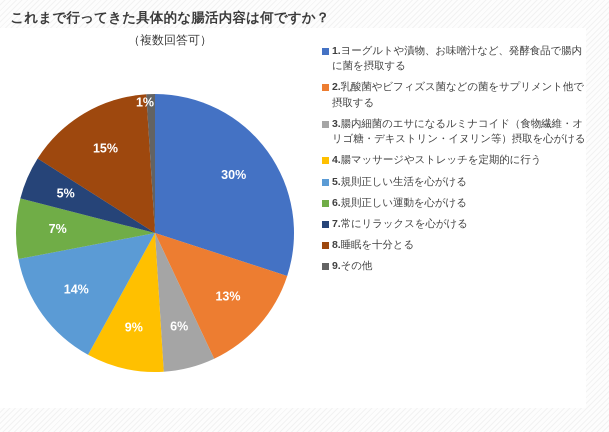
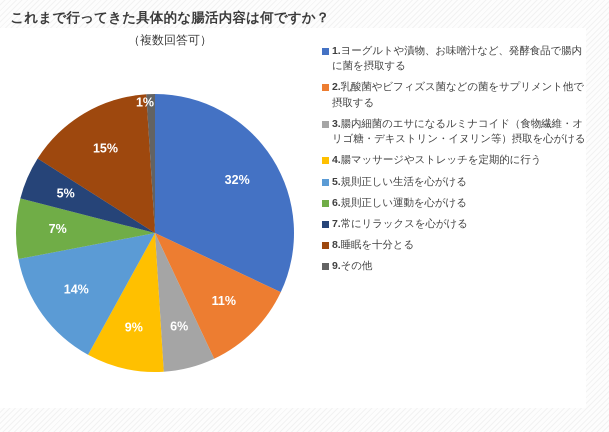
1.ヨーグルトや漬物、お味噌汁など、発酵食品で腸内に菌を摂取する: 30% -> 32%
2.乳酸菌やビフィズス菌などの菌をサプリメント他で摂取する: 13% -> 11%
